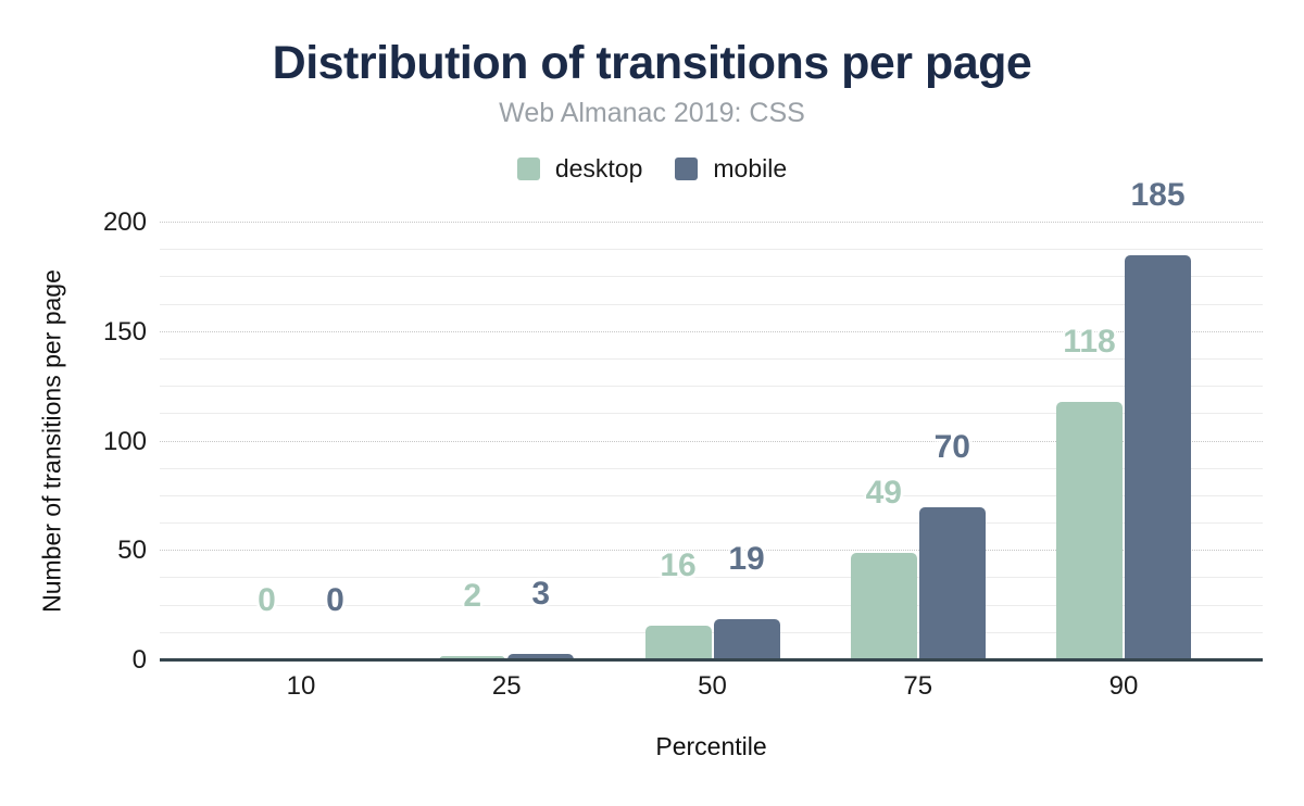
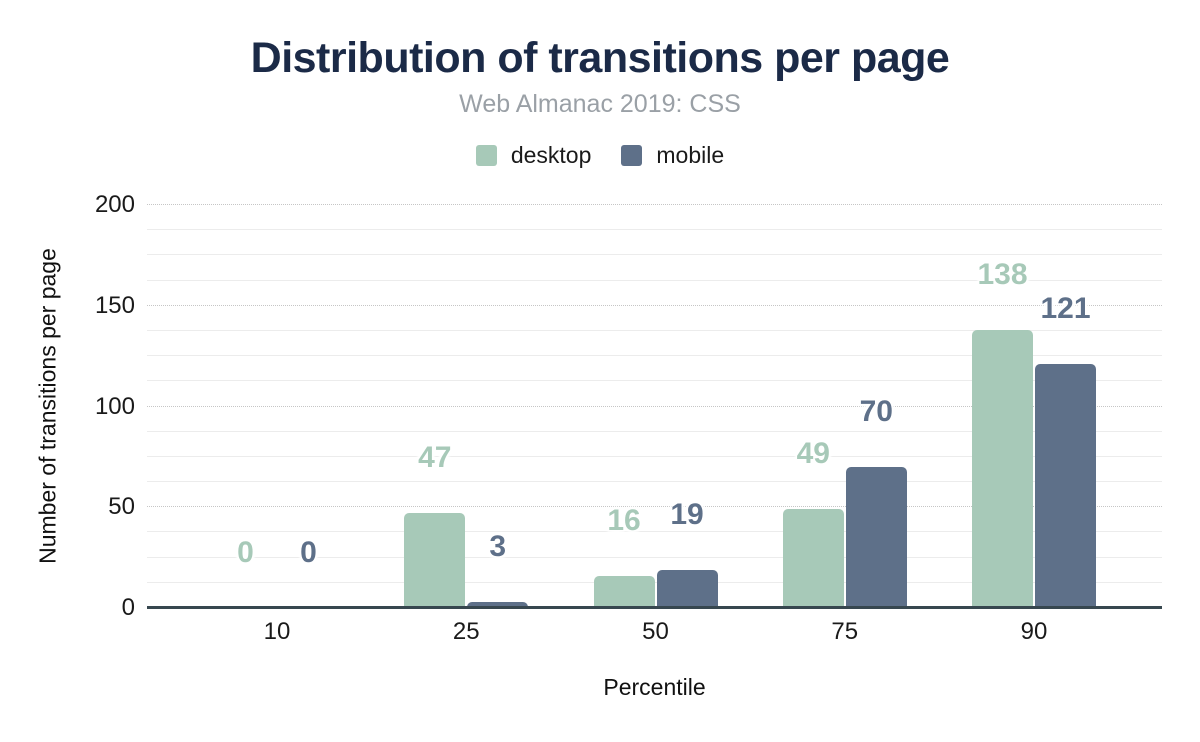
desktop/25: 2 -> 47
desktop/90: 118 -> 138
mobile/90: 185 -> 121
